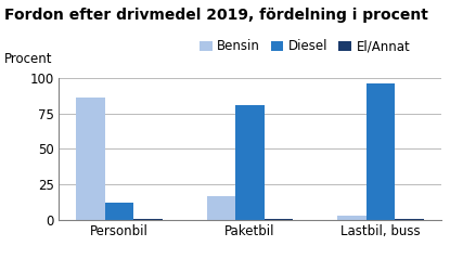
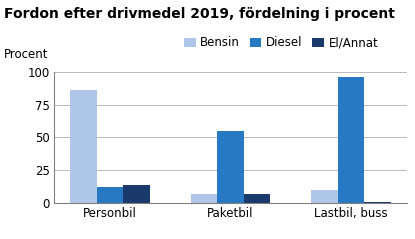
El/Annat/Personbil: 1 -> 14
Bensin/Paketbil: 17 -> 7
Diesel/Paketbil: 81 -> 55
El/Annat/Paketbil: 1 -> 7
Bensin/Lastbil, buss: 3 -> 10
